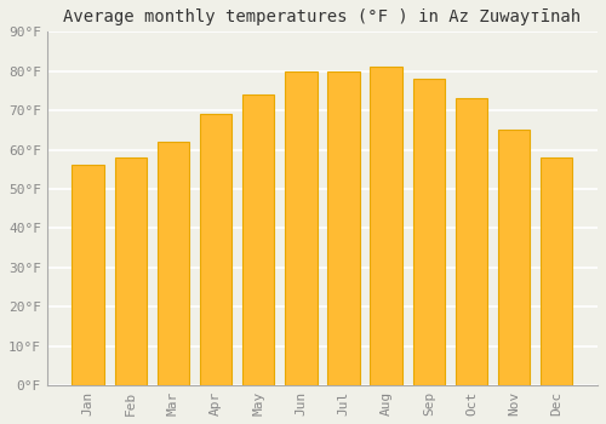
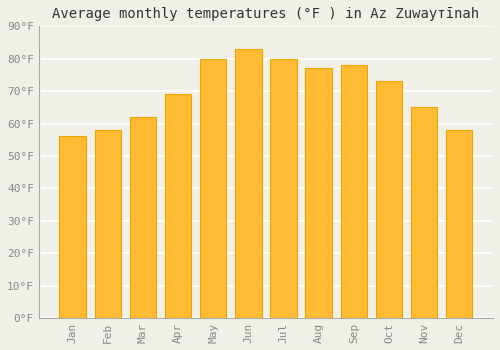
May: 74°F -> 80°F
Jun: 80°F -> 83°F
Aug: 81°F -> 77°F
